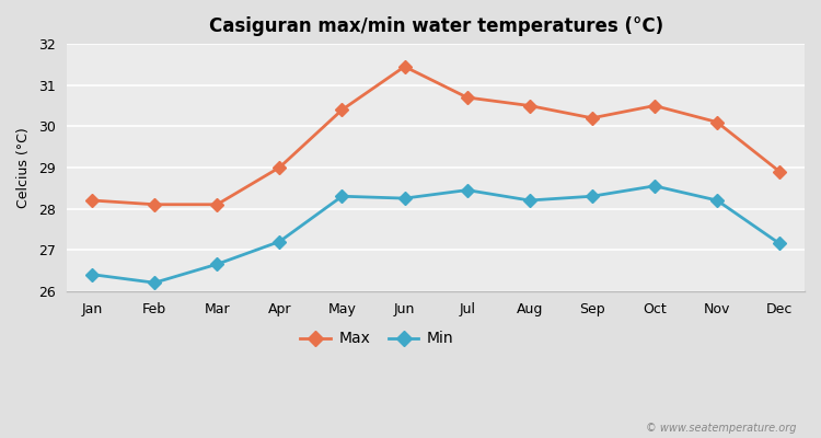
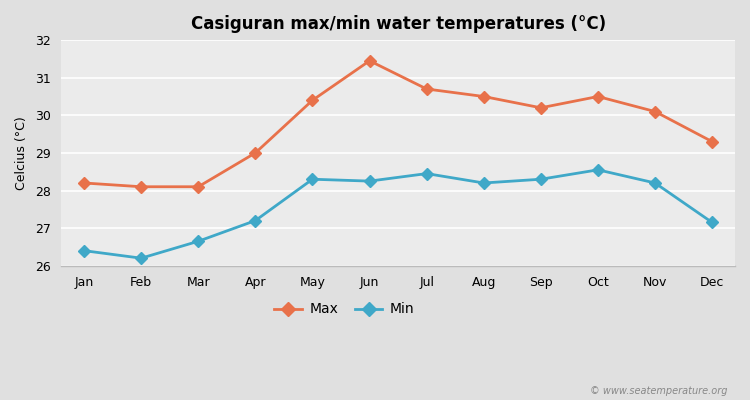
Max/Dec: 28.90 -> 29.30
